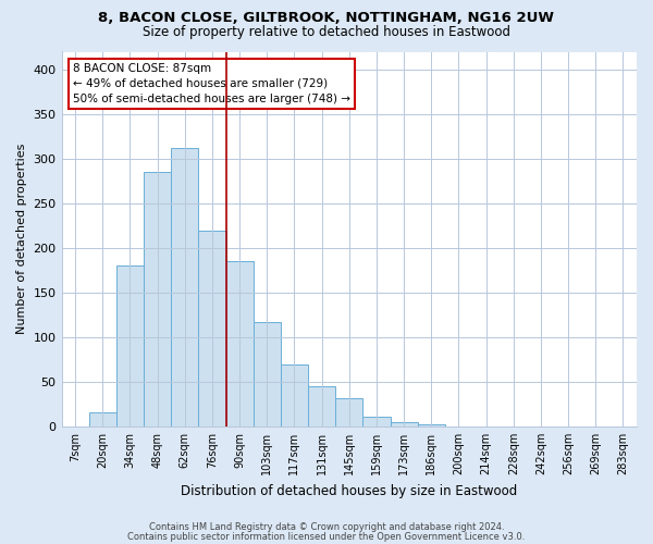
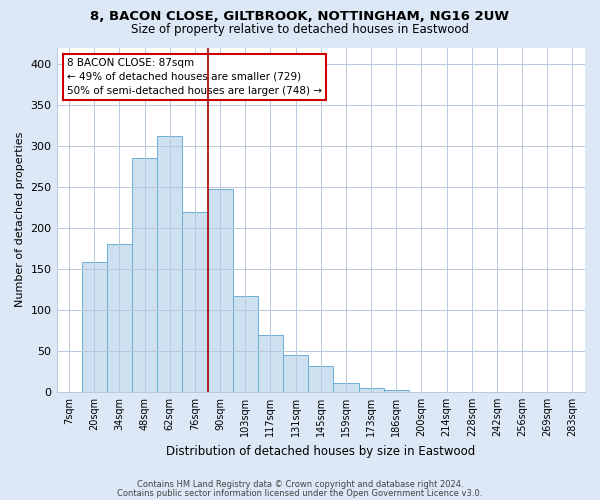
20sqm: 16 -> 158
90sqm: 185 -> 248
